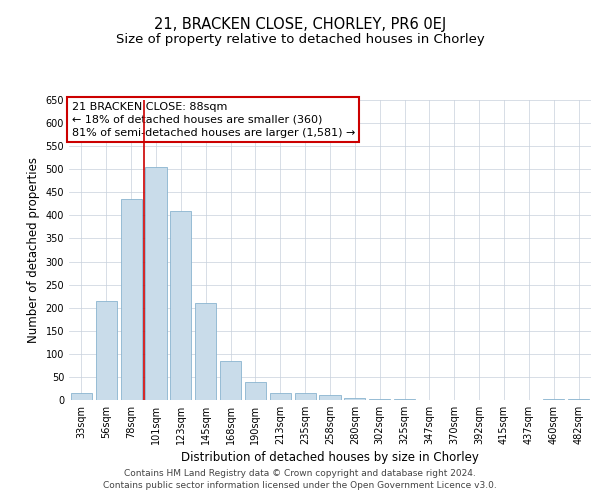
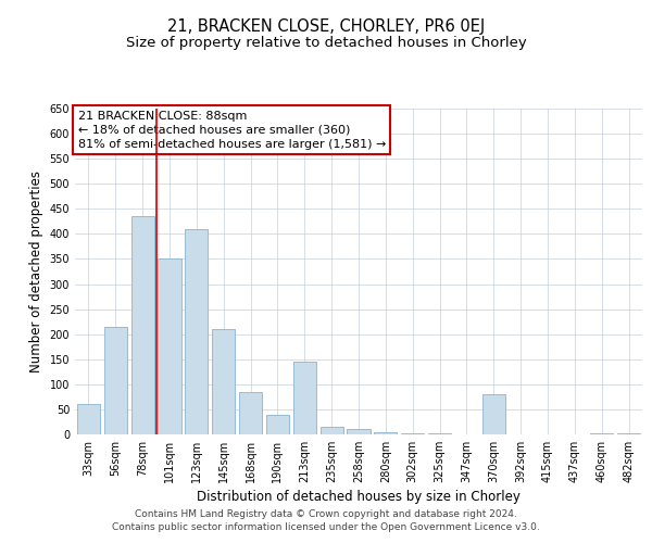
33sqm: 15 -> 60
101sqm: 505 -> 350
213sqm: 15 -> 145
370sqm: 1 -> 80
